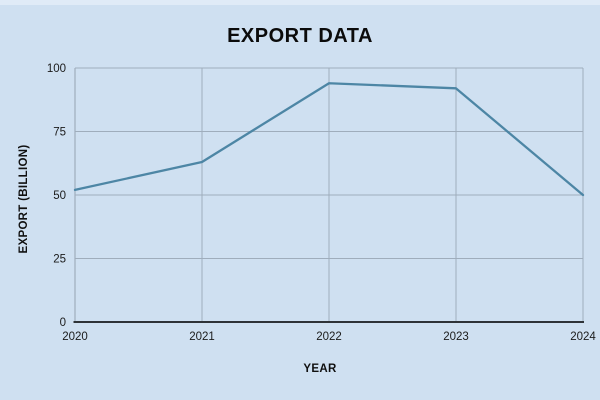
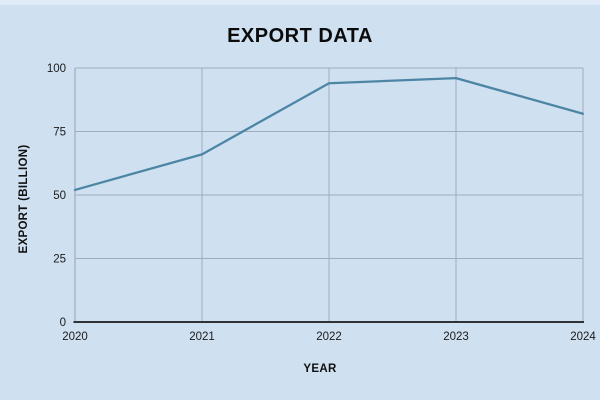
2021: 63 -> 66
2023: 92 -> 96
2024: 50 -> 82
